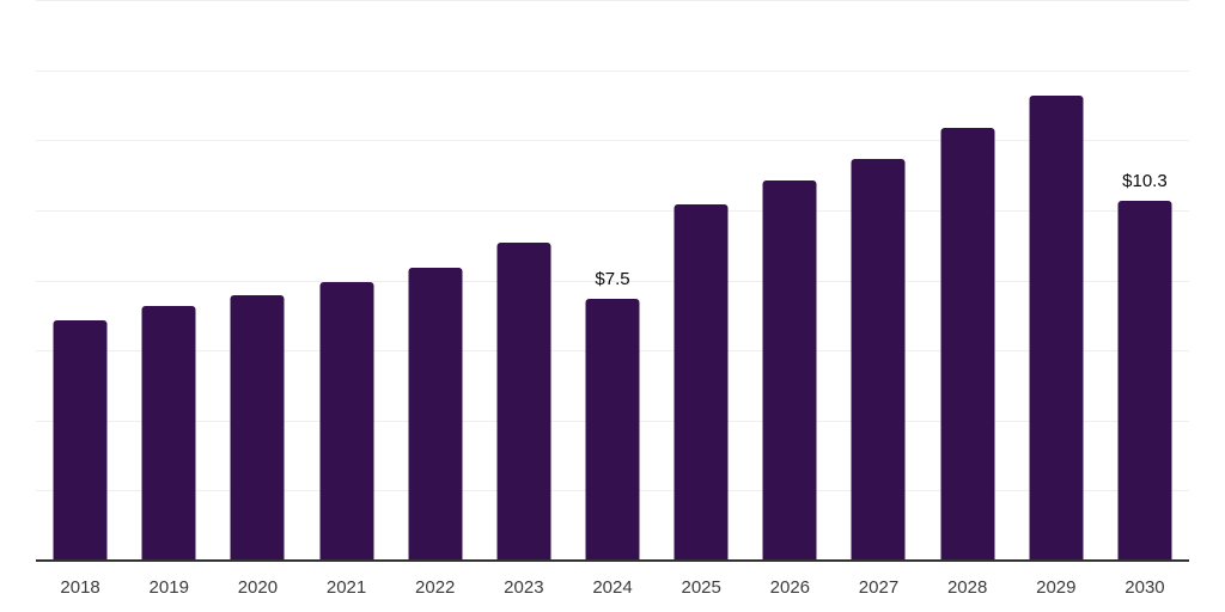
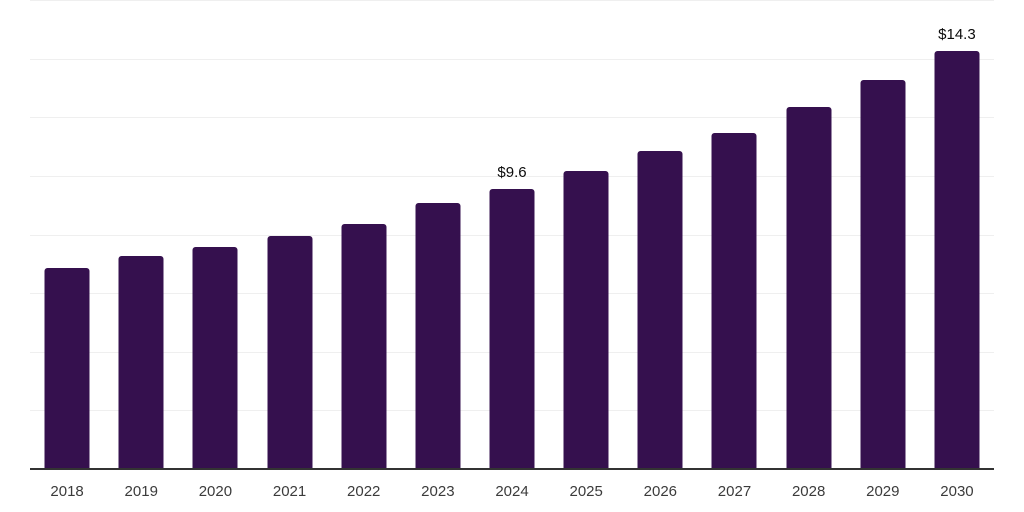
2024: $7.5 -> $9.6
2030: $10.3 -> $14.3
